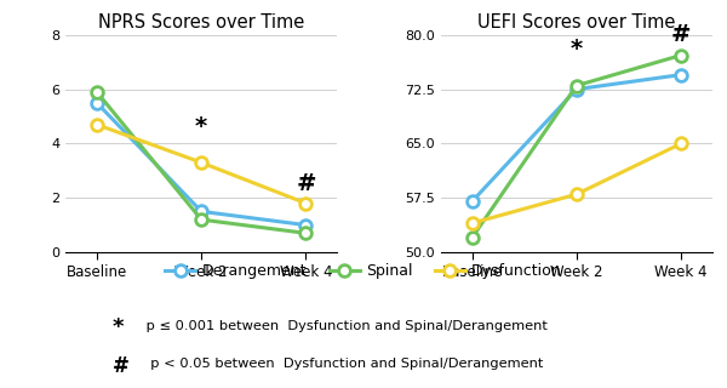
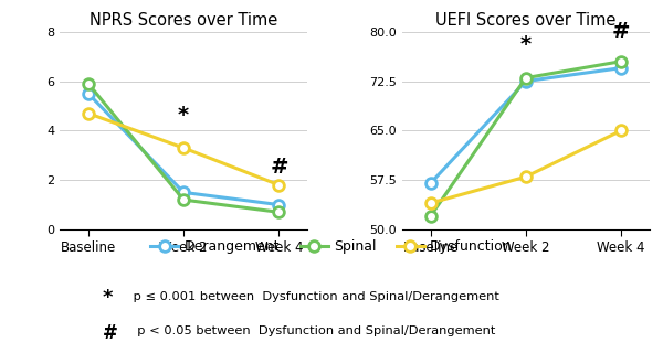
UEFI Scores over Time/Spinal/Week 4: 77.2 -> 75.5
